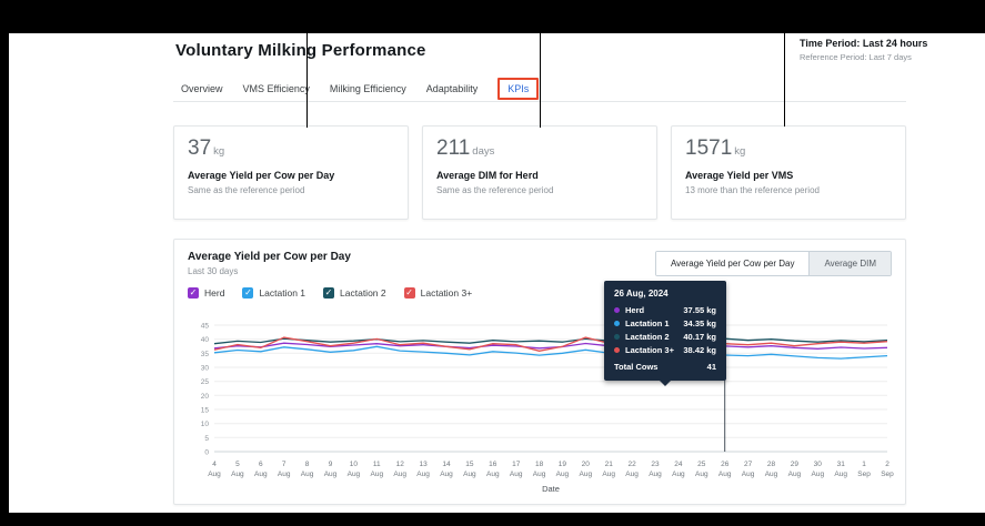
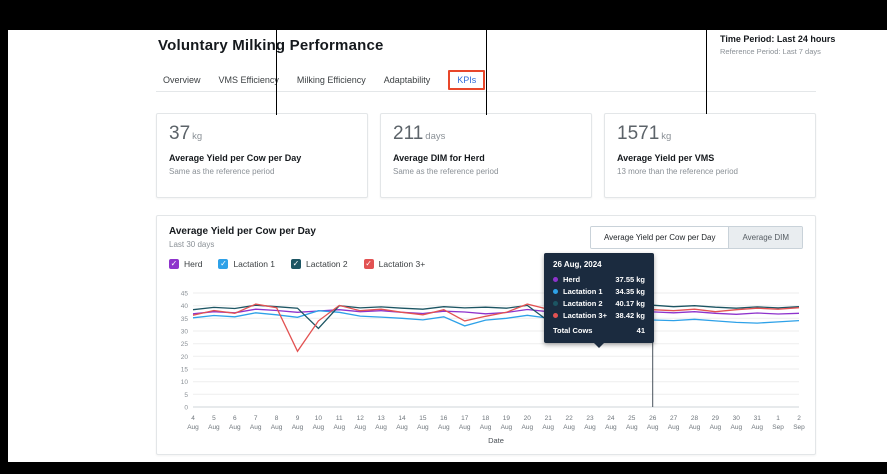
Lactation 3+/9 Aug: 38 -> 22
Lactation 1/10 Aug: 36 -> 38
Lactation 2/10 Aug: 39 -> 31
Lactation 3+/10 Aug: 39 -> 34
Lactation 1/17 Aug: 35 -> 32
Lactation 3+/17 Aug: 38 -> 34
Lactation 2/21 Aug: 39 -> 34
